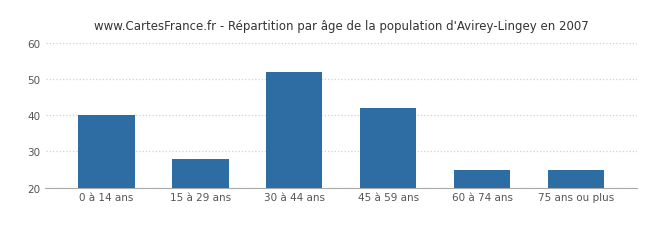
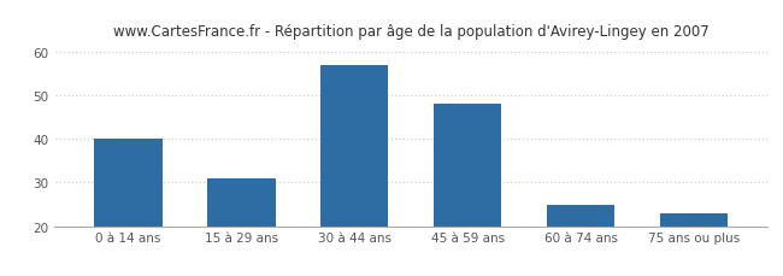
15 à 29 ans: 28 -> 31
30 à 44 ans: 52 -> 57
45 à 59 ans: 42 -> 48
75 ans ou plus: 25 -> 23
